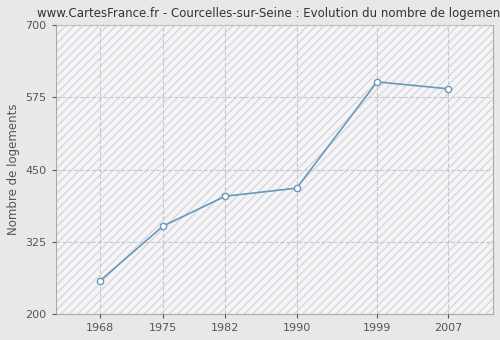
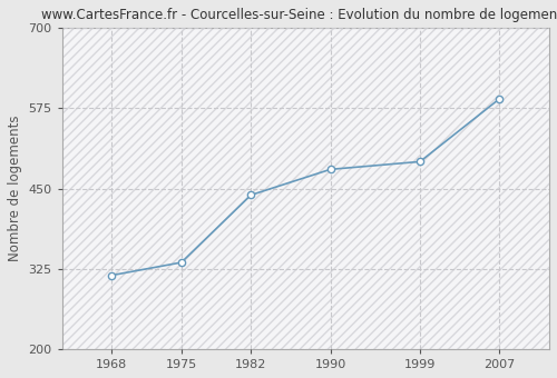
1968: 258 -> 315
1975: 352 -> 335
1982: 404 -> 440
1990: 418 -> 480
1999: 602 -> 492
